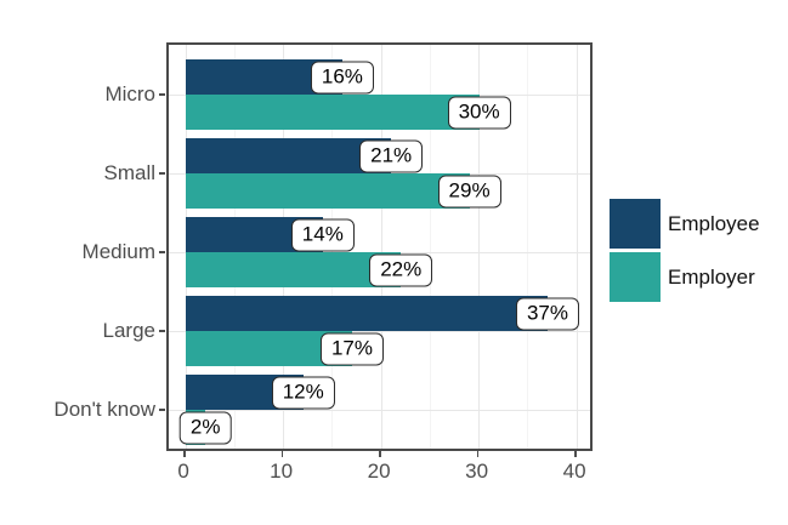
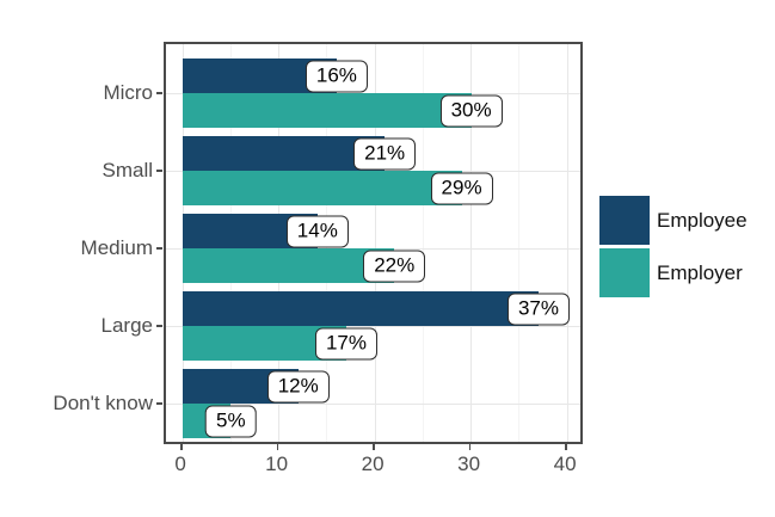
Employer/Don't know: 2% -> 5%
